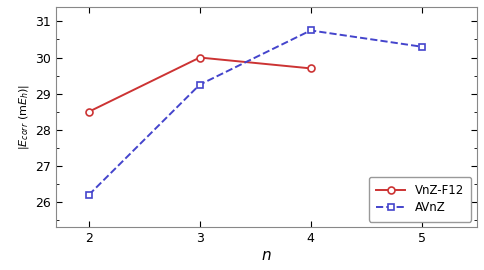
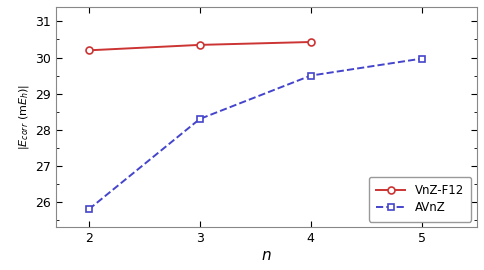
VnZ-F12/2: 28.50 -> 30.20
AVnZ/2: 26.20 -> 25.80
VnZ-F12/3: 30.00 -> 30.35
AVnZ/3: 29.25 -> 28.30
VnZ-F12/4: 29.70 -> 30.43
AVnZ/4: 30.75 -> 29.50
AVnZ/5: 30.30 -> 29.97
